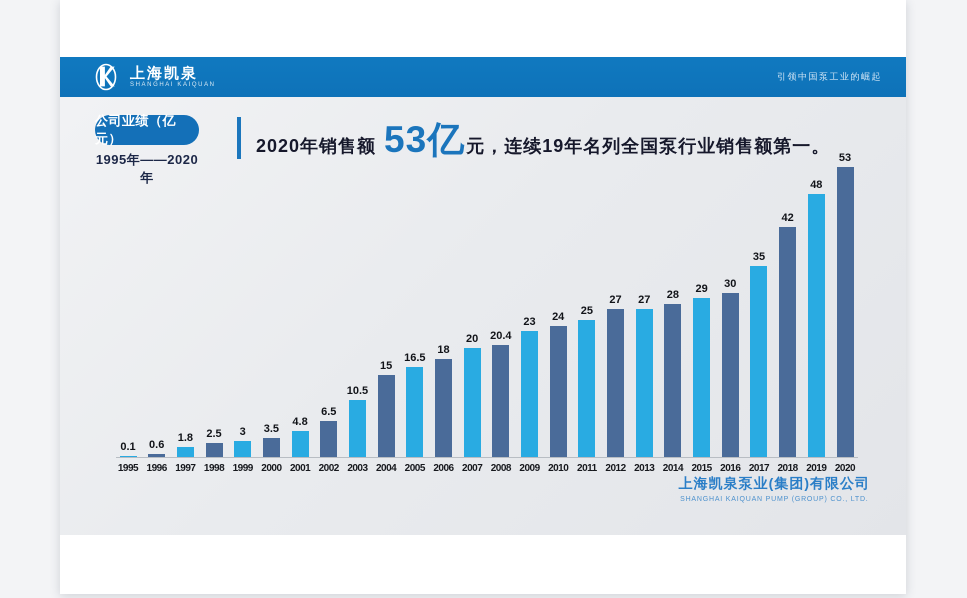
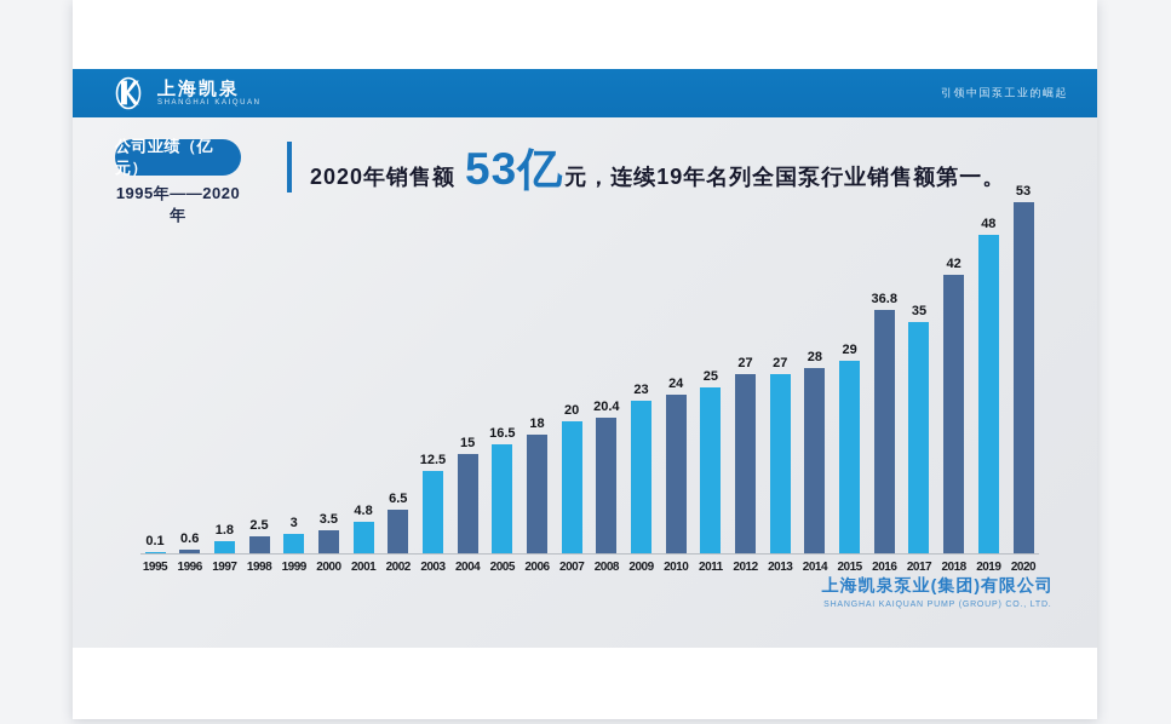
2003: 10.5 -> 12.5
2016: 30 -> 36.8
